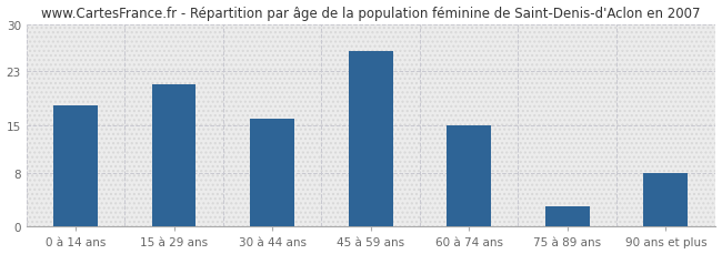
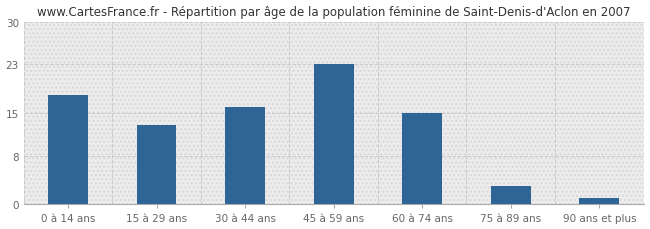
15 à 29 ans: 21 -> 13
45 à 59 ans: 26 -> 23
90 ans et plus: 8 -> 1
